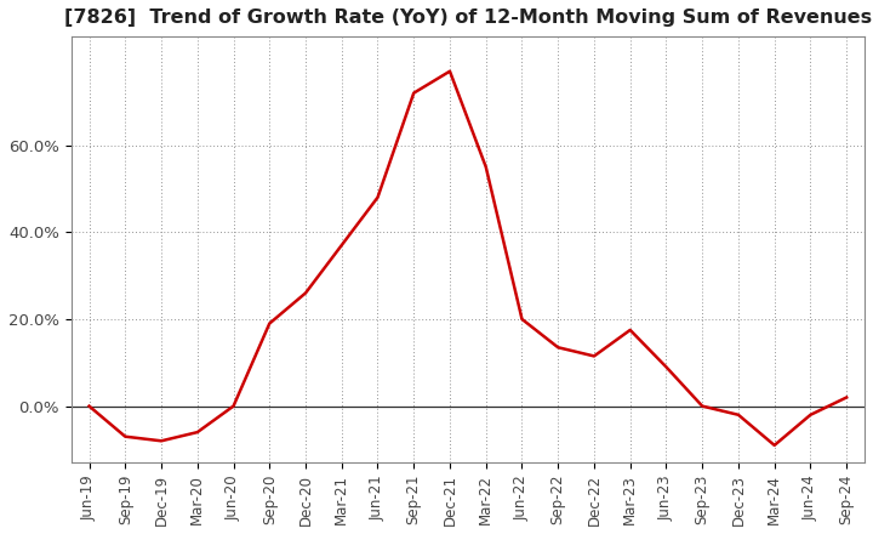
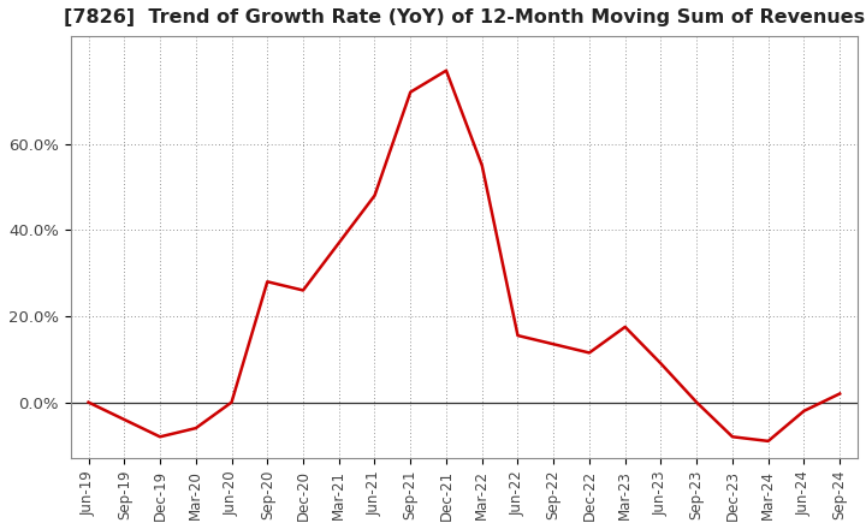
Sep-19: -7.0% -> -4.0%
Sep-20: 19.0% -> 28.0%
Jun-22: 20.0% -> 15.5%
Dec-23: -2.0% -> -8.0%
